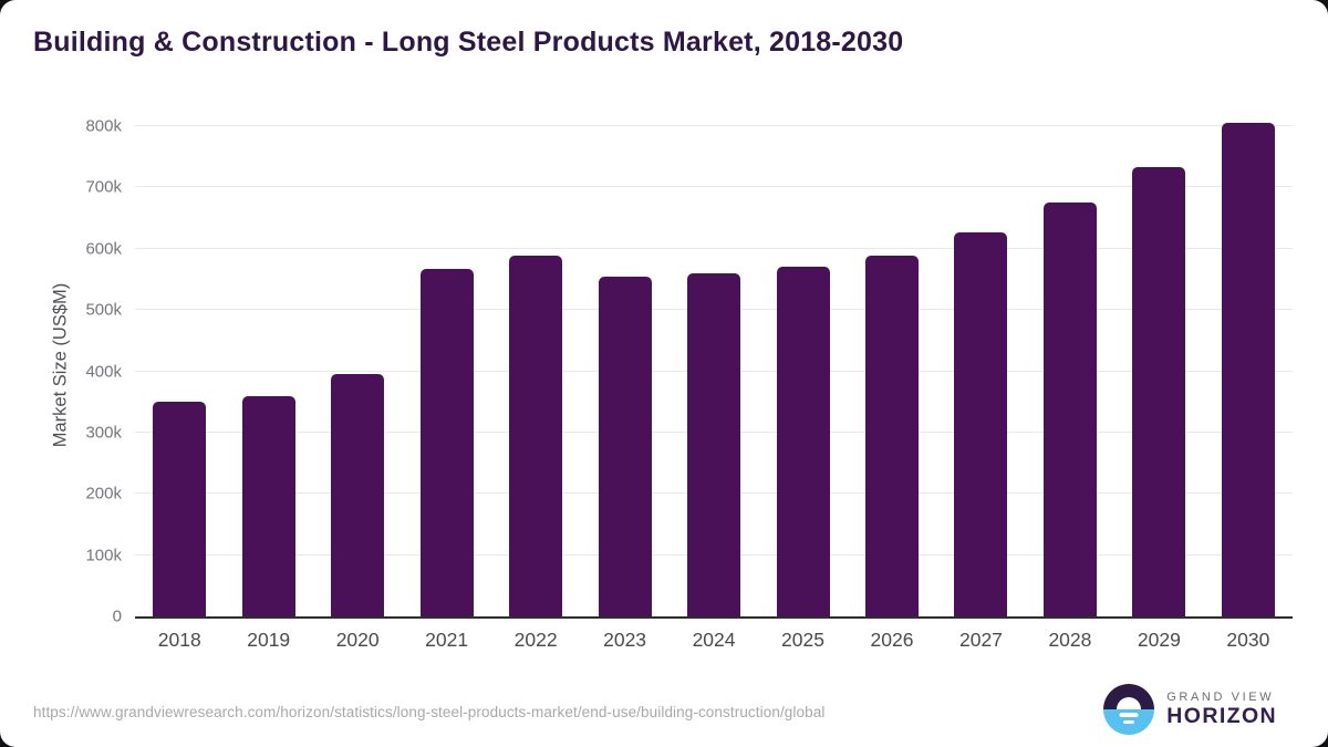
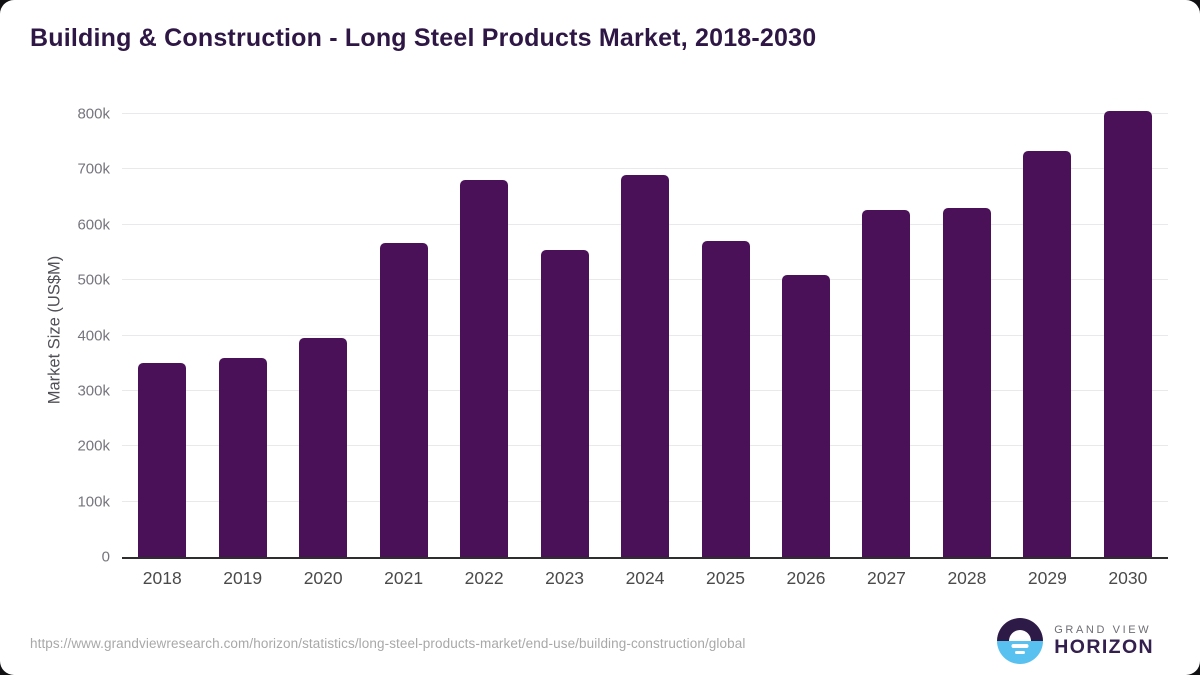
2022: 590k -> 680k
2024: 560k -> 690k
2026: 590k -> 510k
2028: 680k -> 630k
